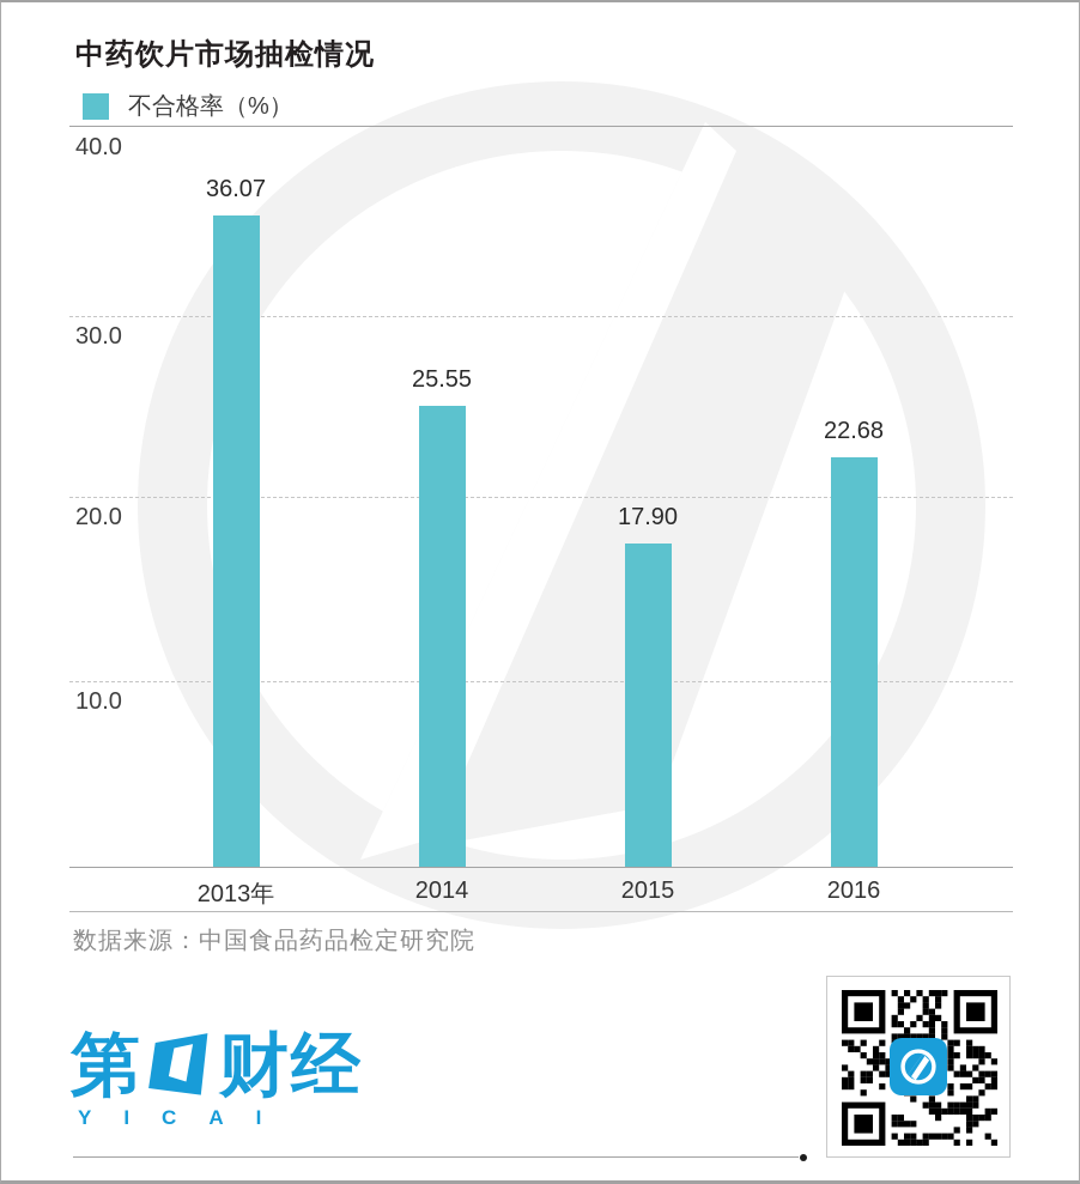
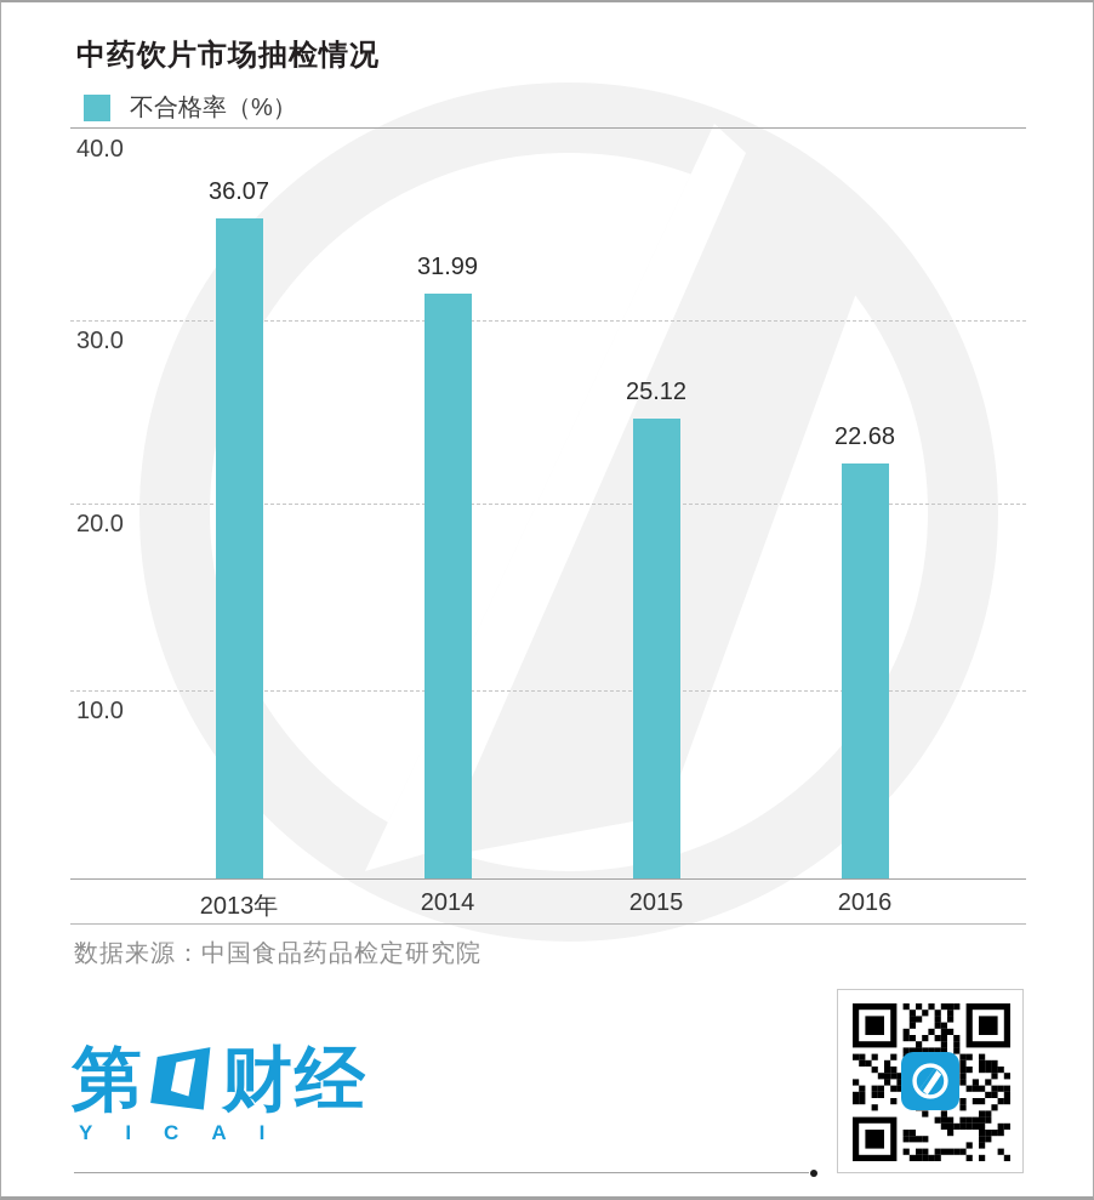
2014: 25.55 -> 31.99
2015: 17.90 -> 25.12
